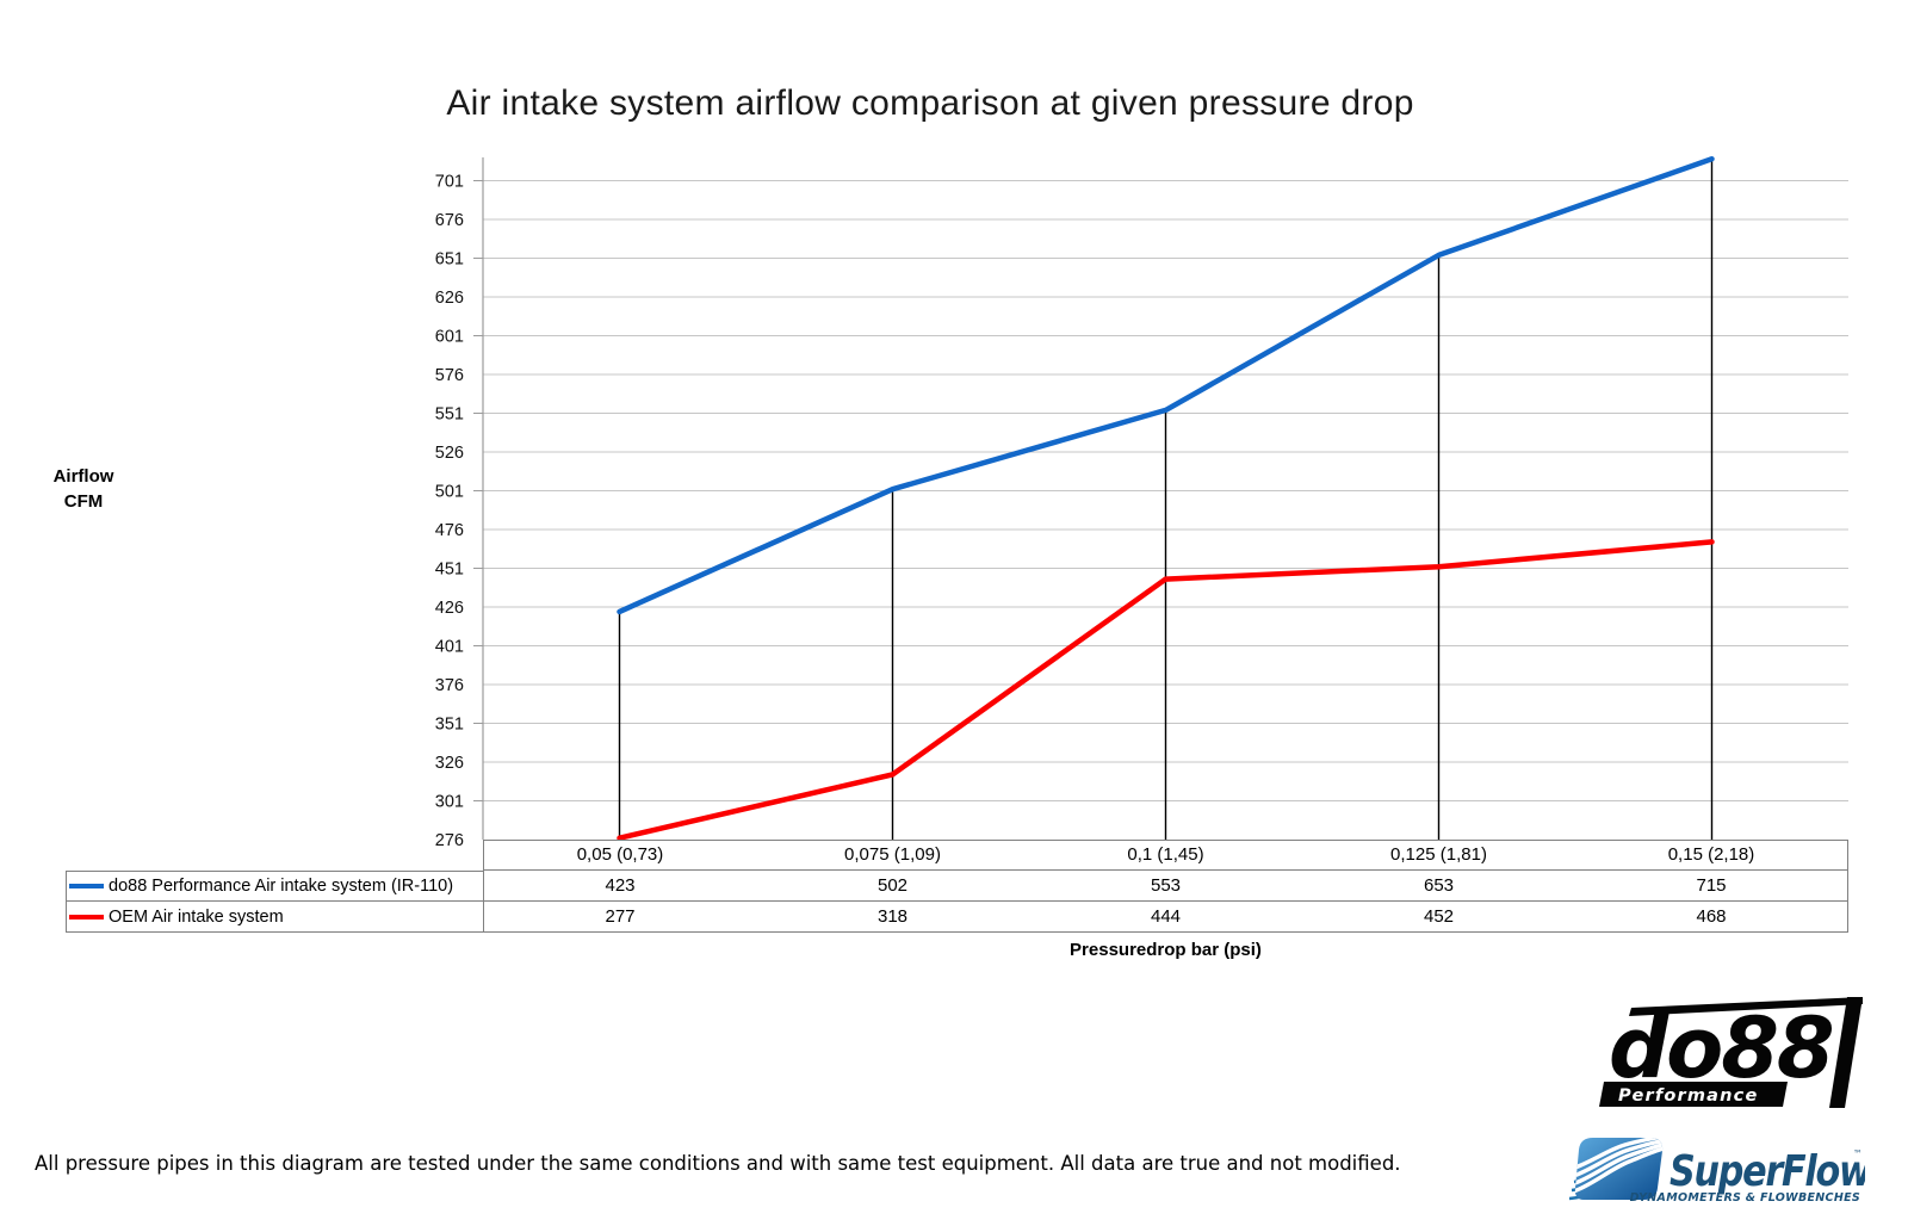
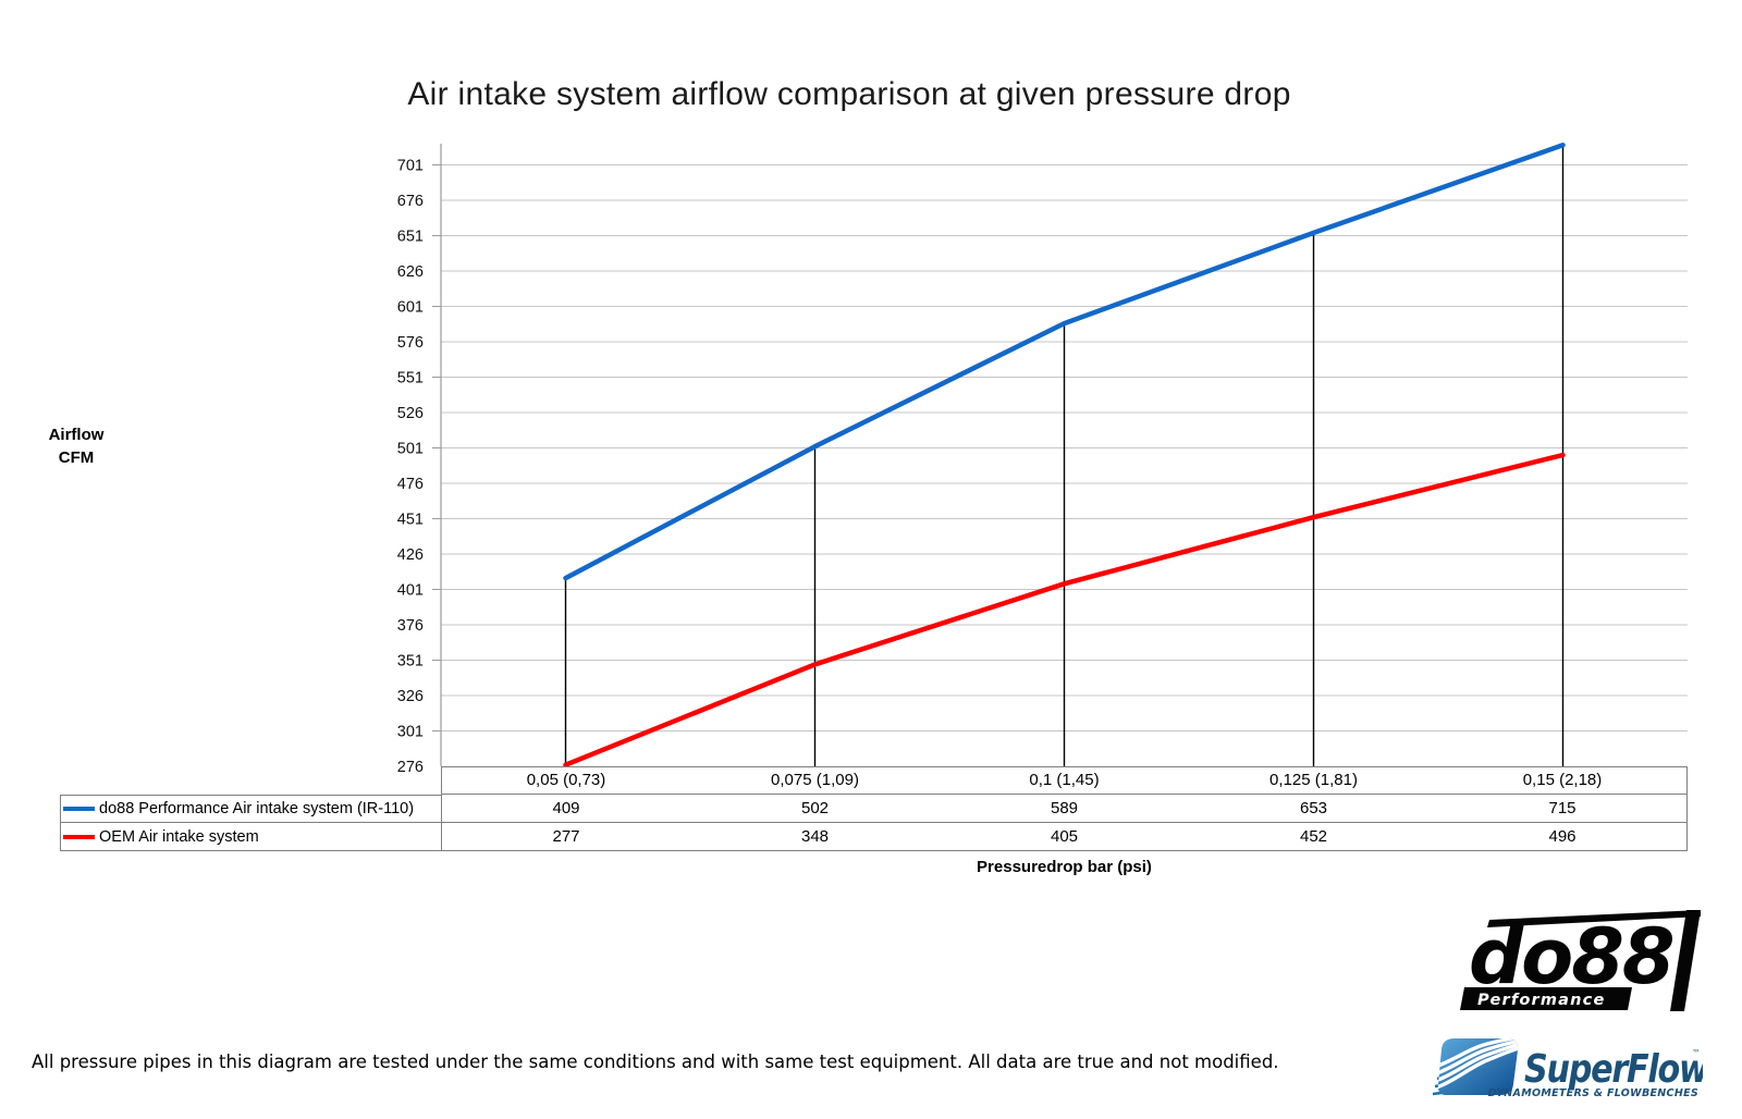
do88 Performance Air intake system (IR-110)/0,05 (0,73): 423 -> 409
OEM Air intake system/0,075 (1,09): 318 -> 348
do88 Performance Air intake system (IR-110)/0,1 (1,45): 553 -> 589
OEM Air intake system/0,1 (1,45): 444 -> 405
OEM Air intake system/0,15 (2,18): 468 -> 496
